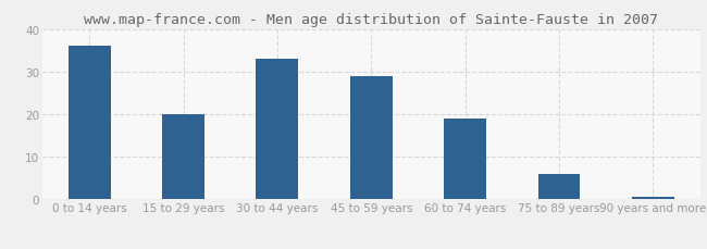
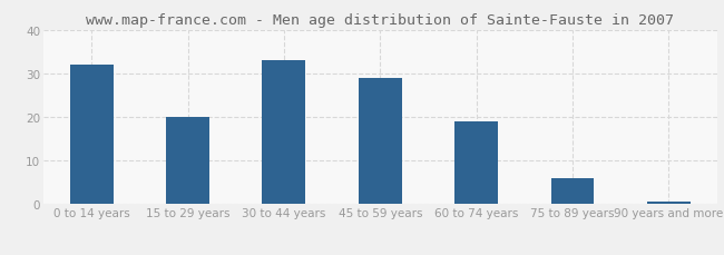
0 to 14 years: 36.0 -> 32.0
